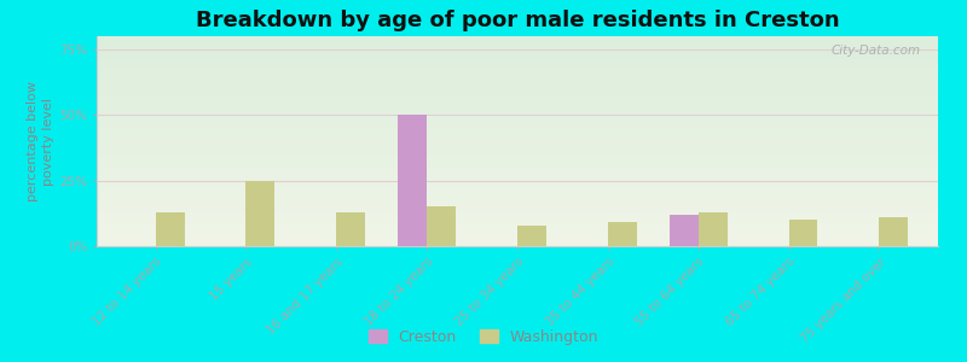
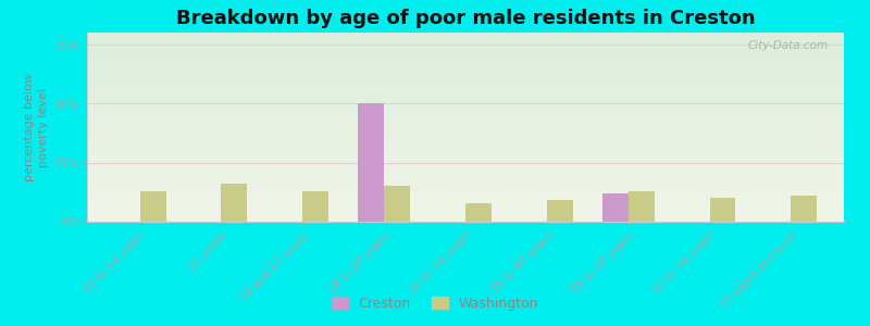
Washington/15 years: 25% -> 16%
